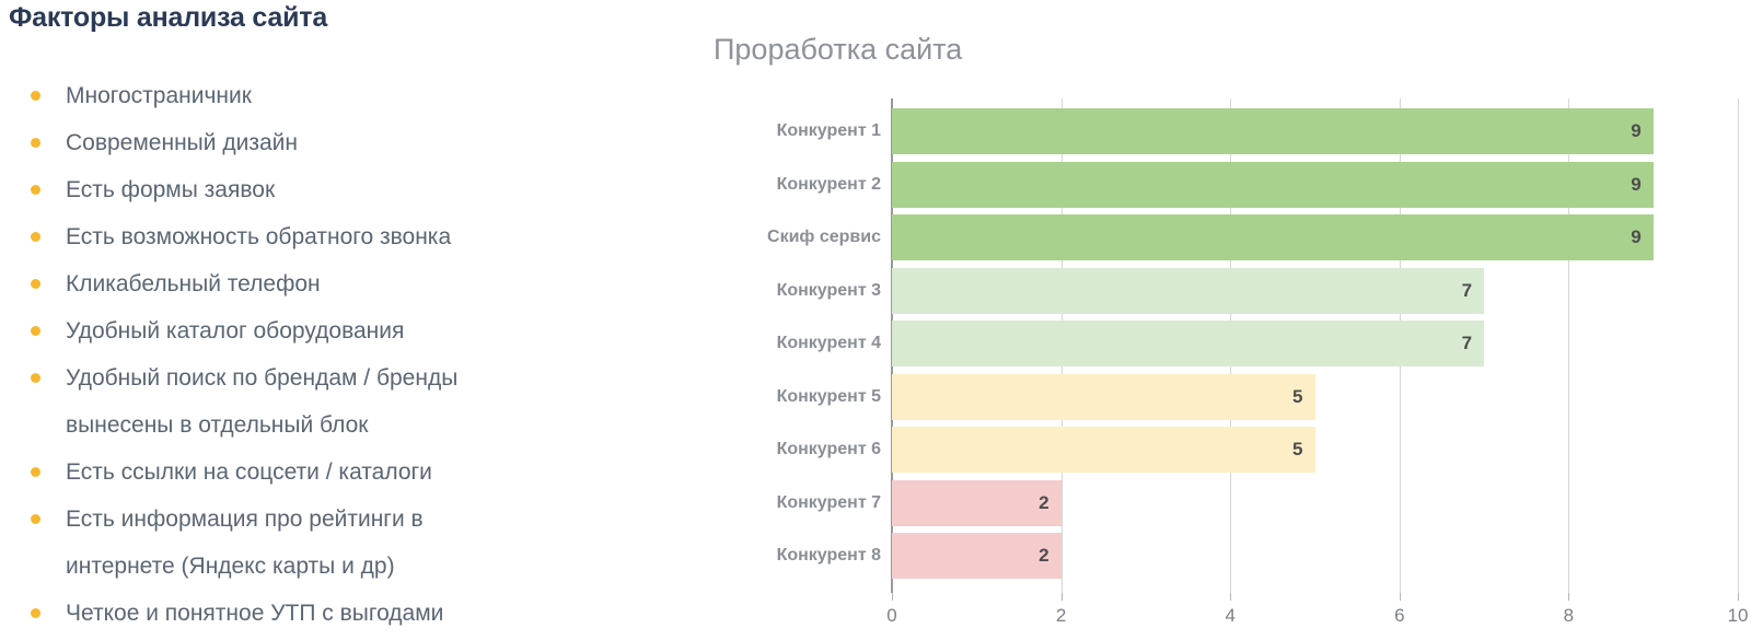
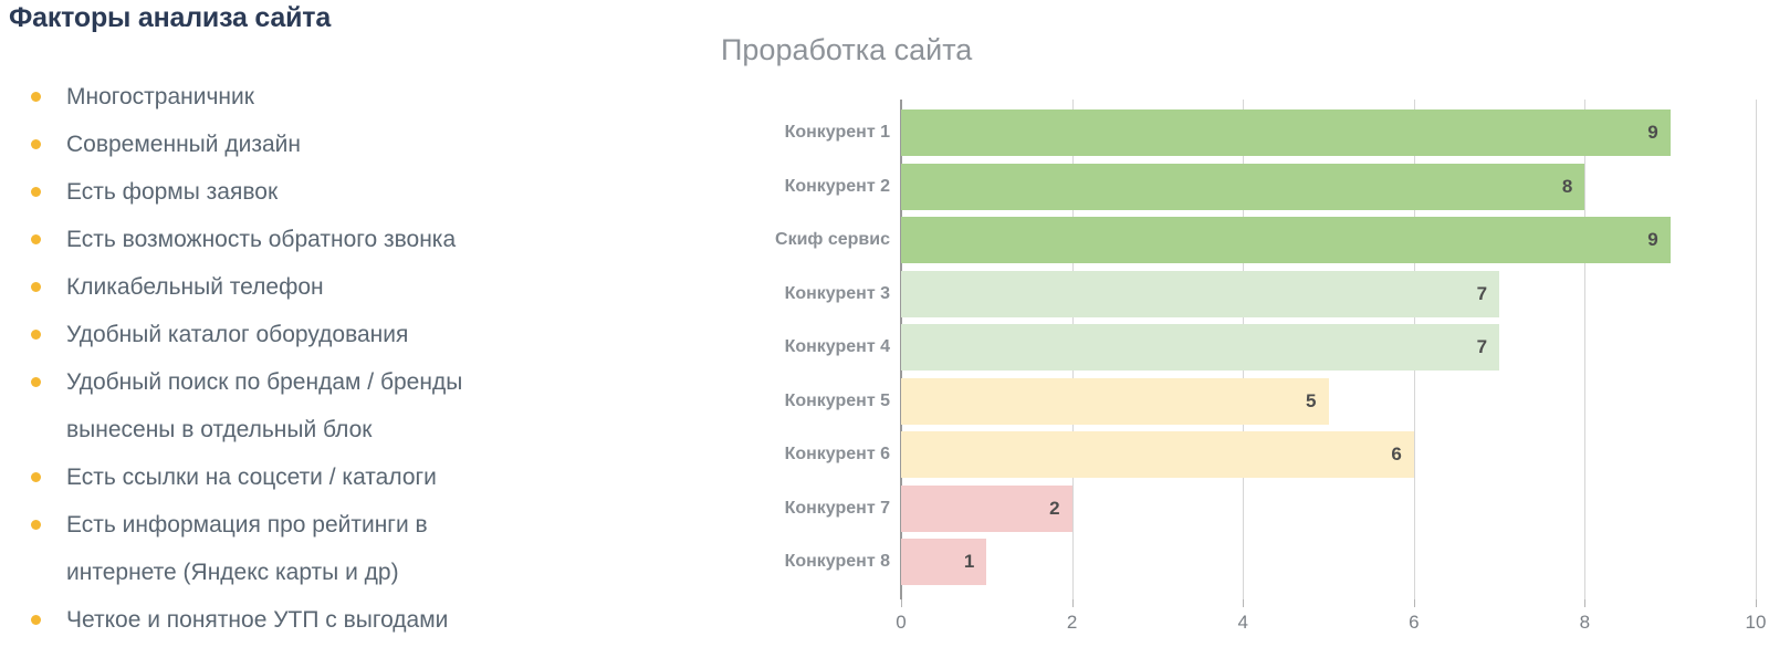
Конкурент 2: 9 -> 8
Конкурент 6: 5 -> 6
Конкурент 8: 2 -> 1
